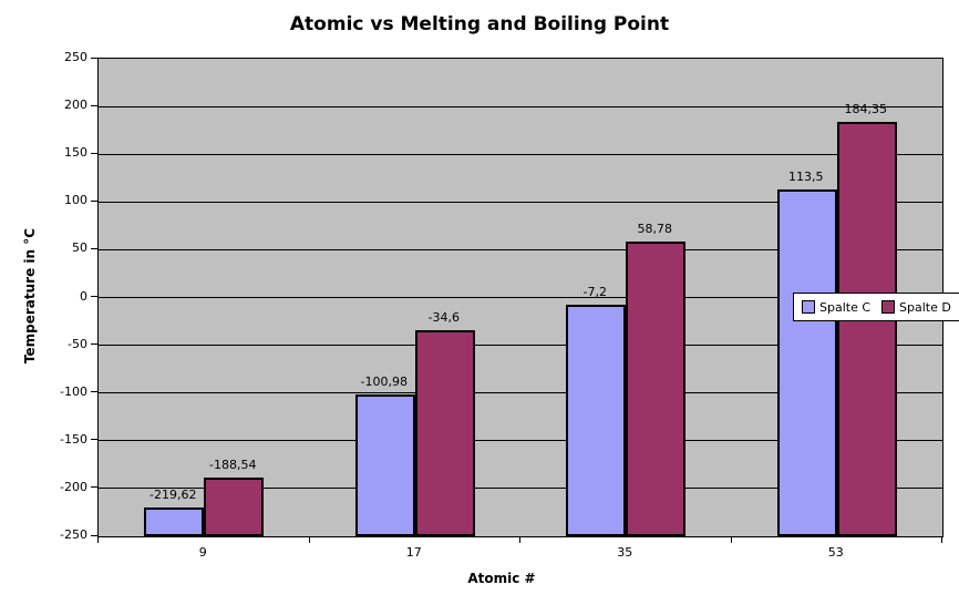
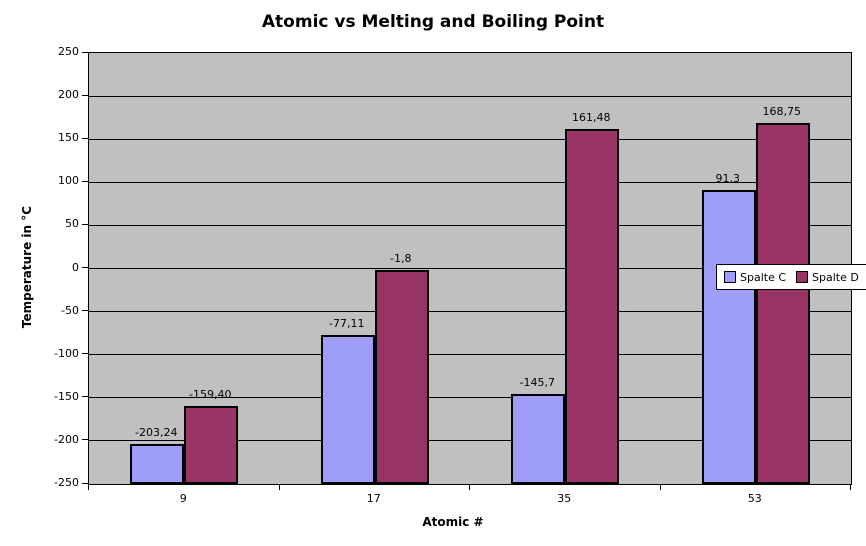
Spalte C/9: -219,62 -> -203,24
Spalte D/9: -188,54 -> -159,40
Spalte C/17: -100,98 -> -77,11
Spalte D/17: -34,6 -> -1,8
Spalte C/35: -7,2 -> -145,7
Spalte D/35: 58,78 -> 161,48
Spalte C/53: 113,5 -> 91,3
Spalte D/53: 184,35 -> 168,75
